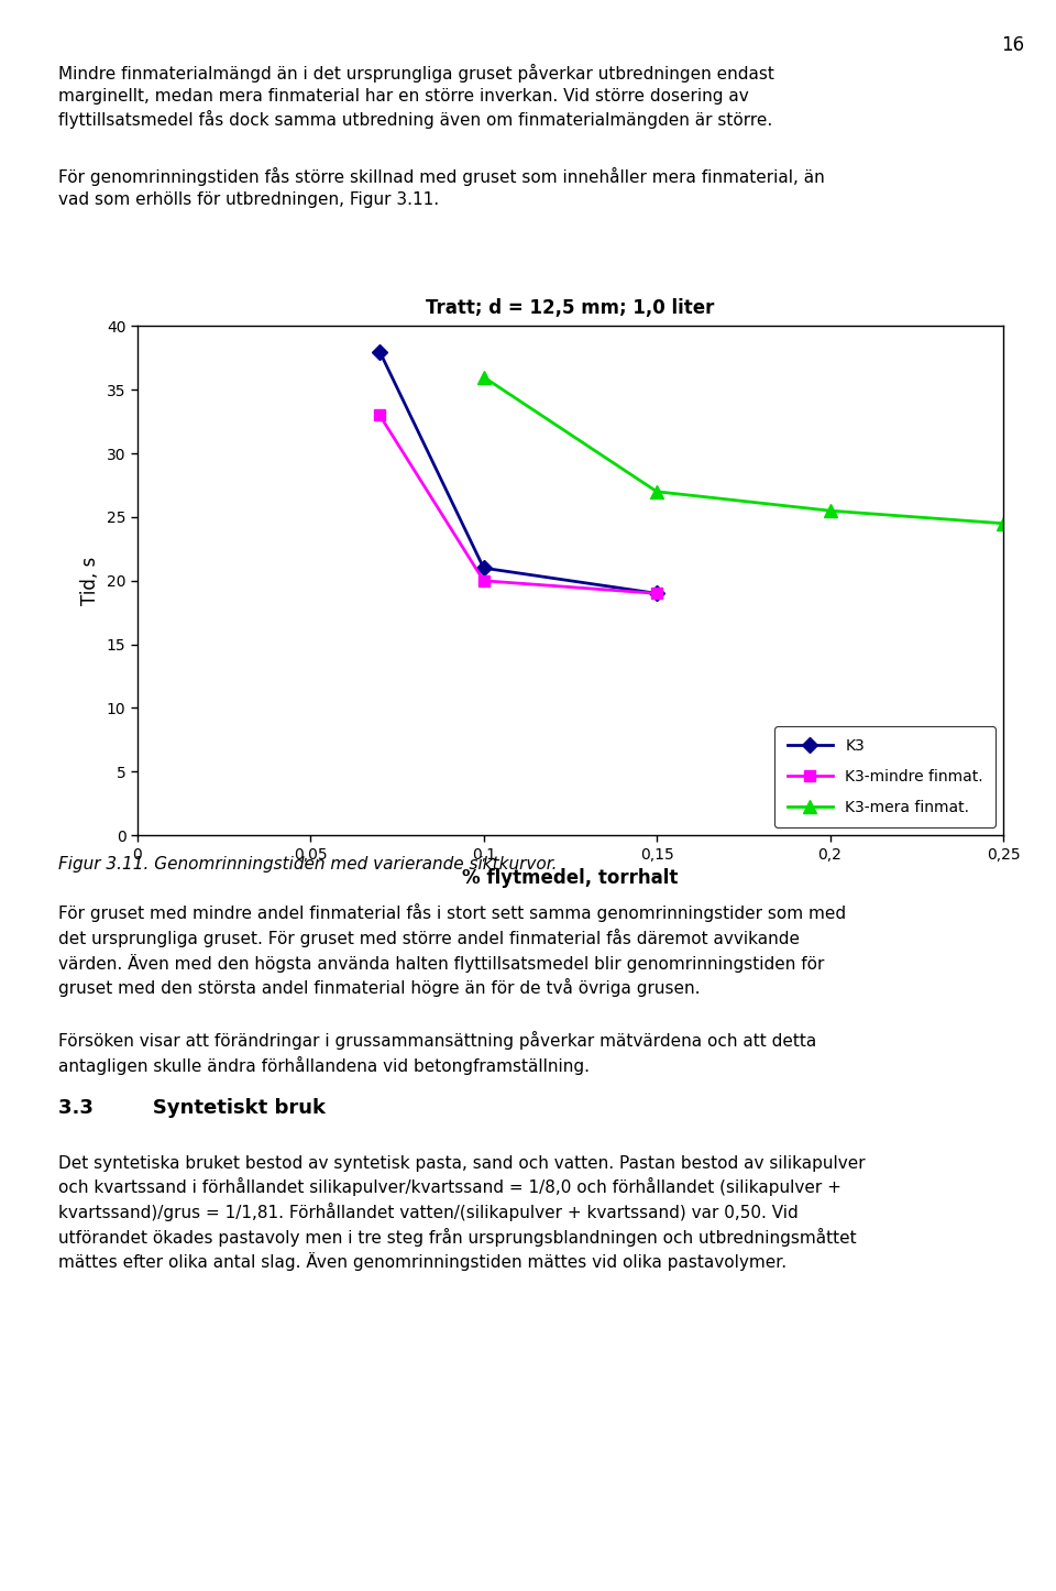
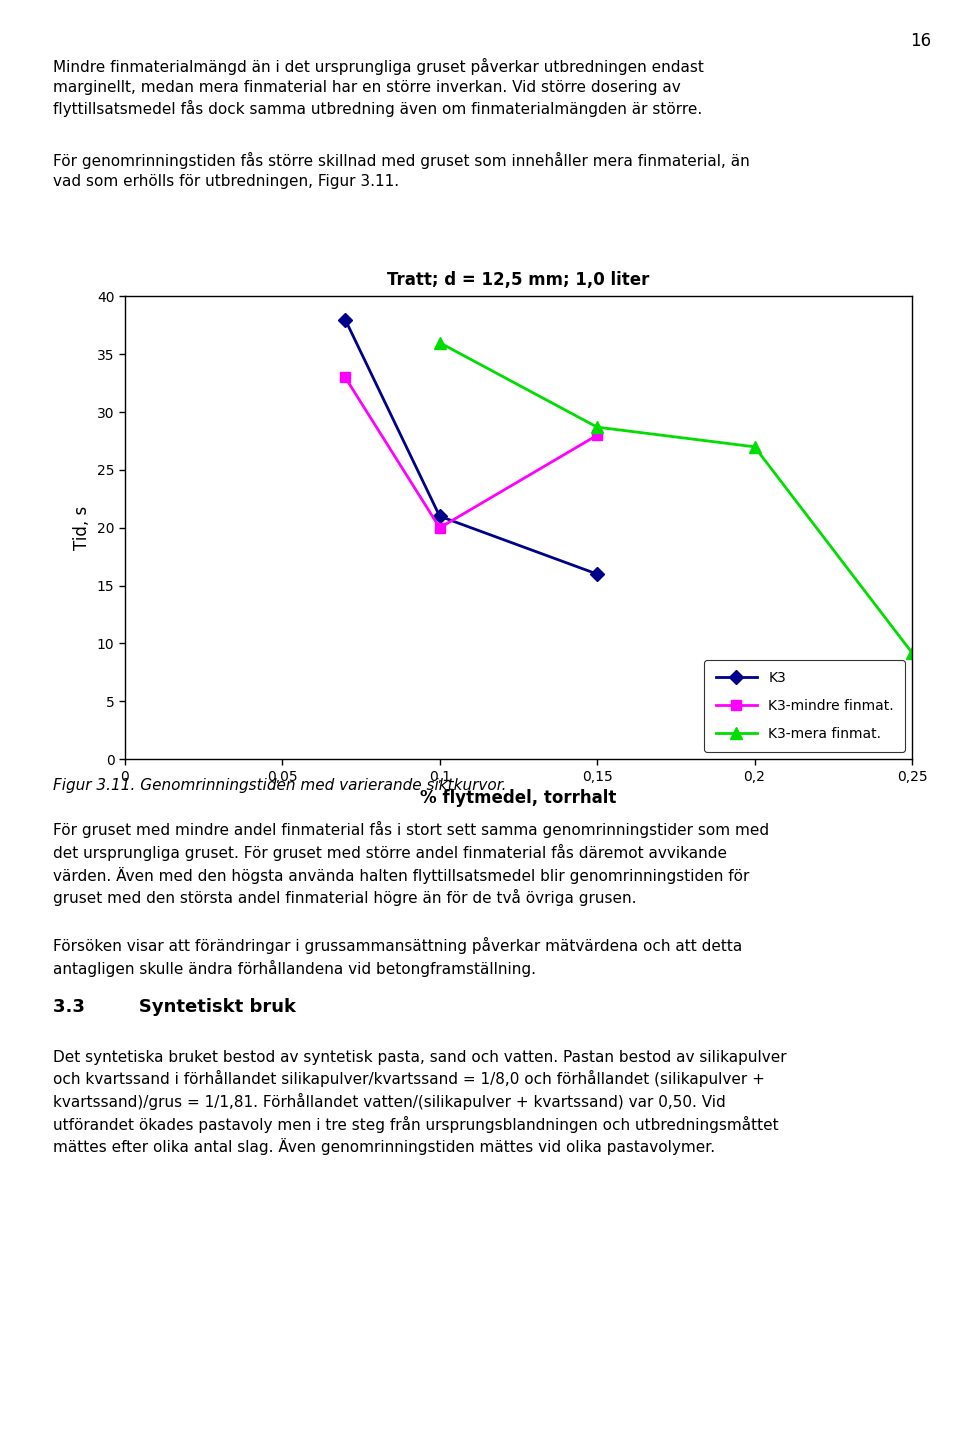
K3/0,15: 19 -> 16
K3-mindre finmat./0,15: 19 -> 28
K3-mera finmat./0,15: 27.0 -> 28.7
K3-mera finmat./0,2: 25.5 -> 27.0
K3-mera finmat./0,25: 24.5 -> 9.2
